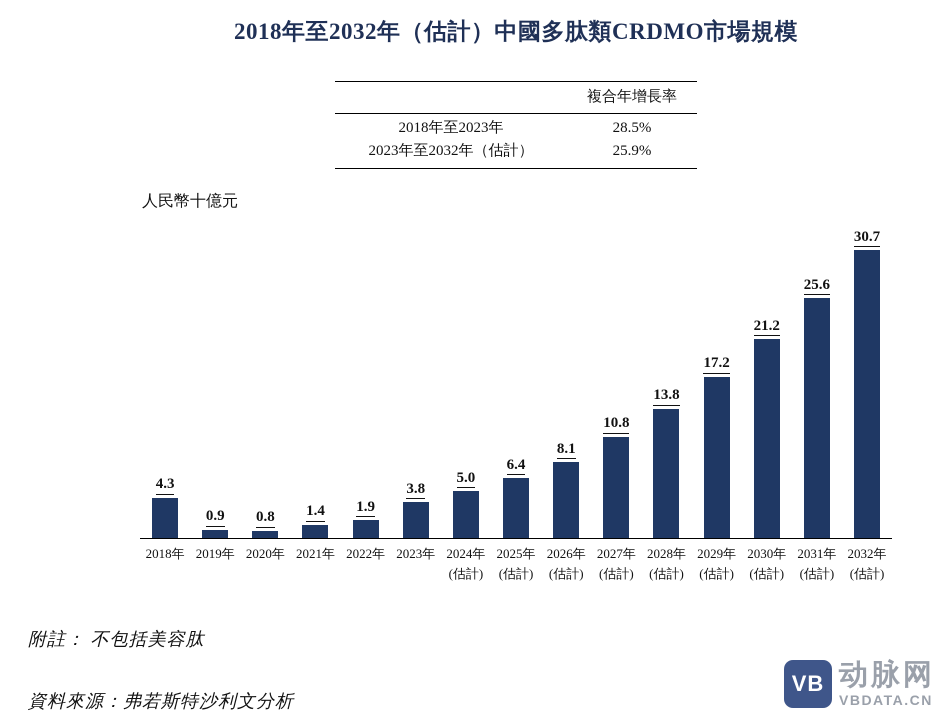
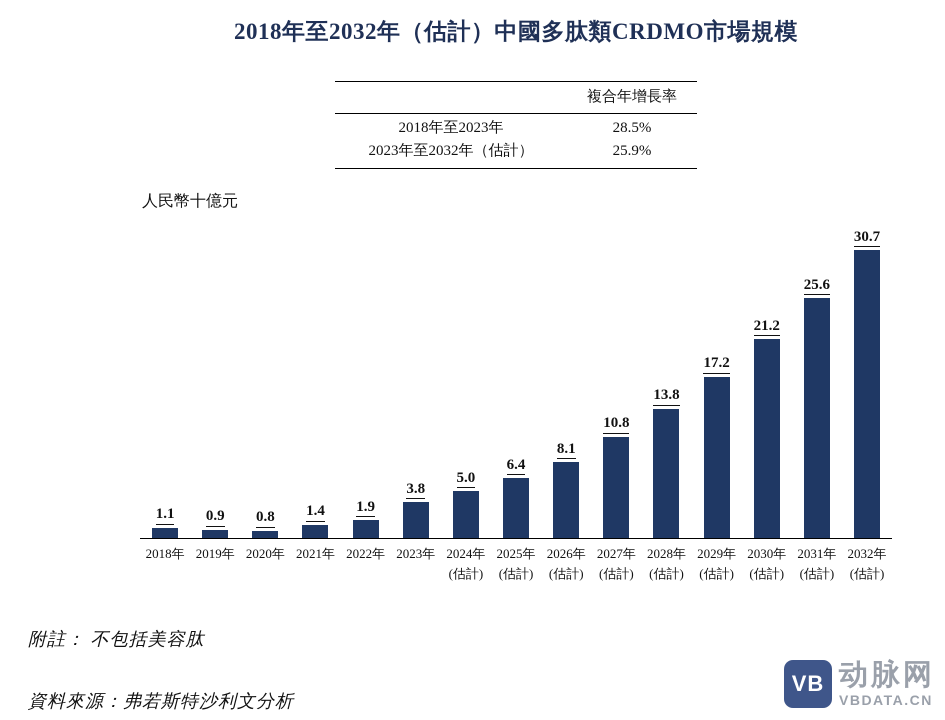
2018年: 4.3 -> 1.1
